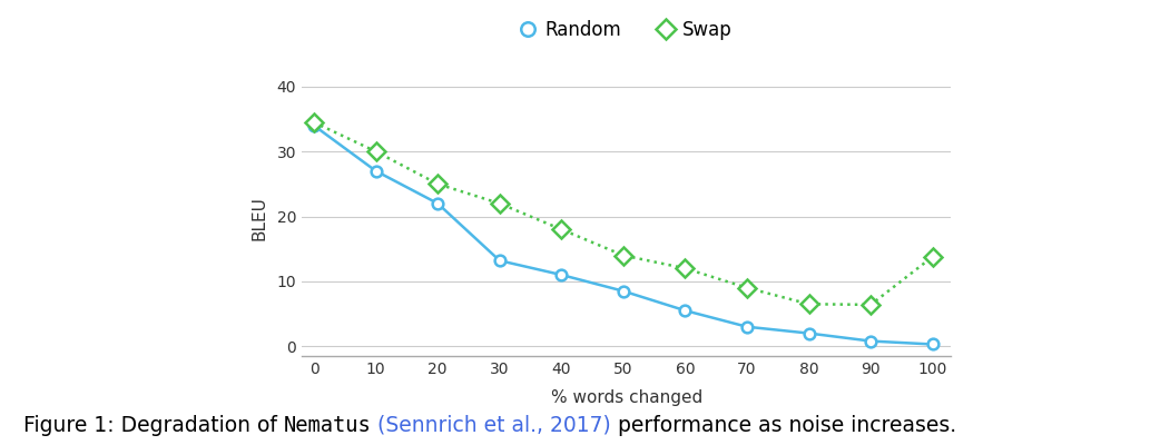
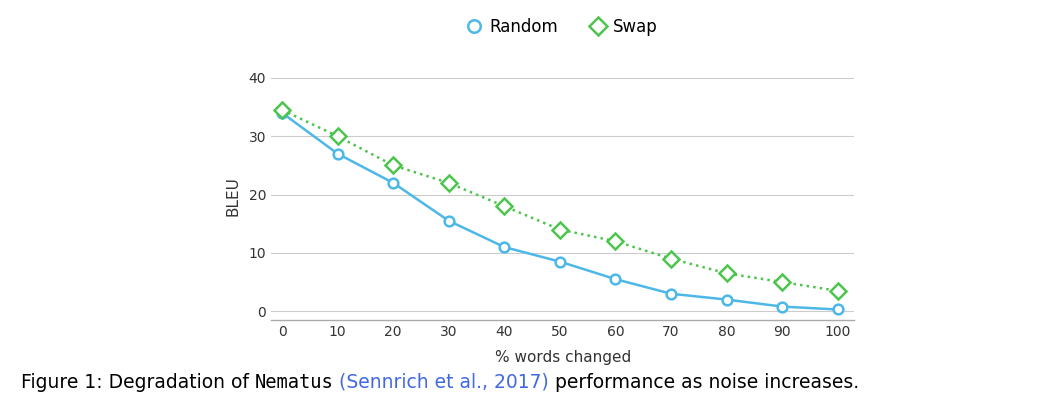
Random/30: 13.2 -> 15.5
Swap/90: 6.4 -> 5.0
Swap/100: 13.8 -> 3.5
